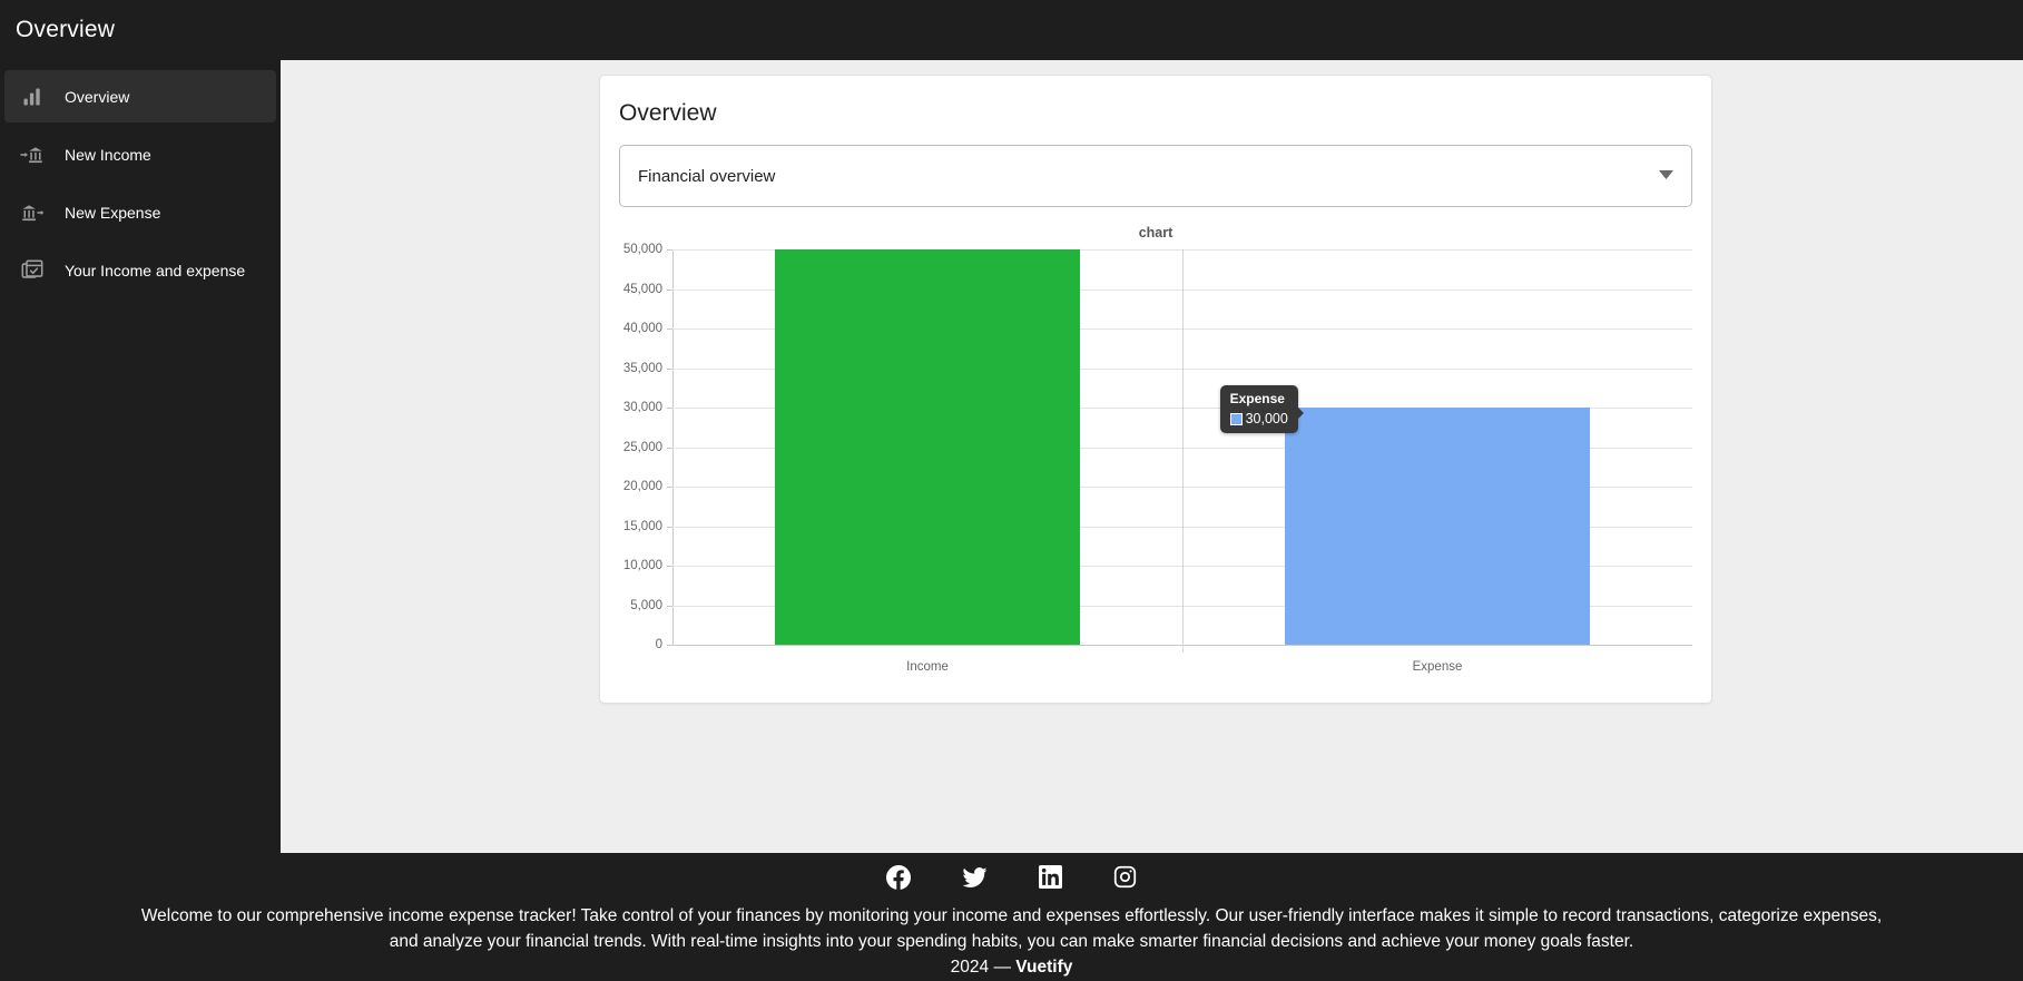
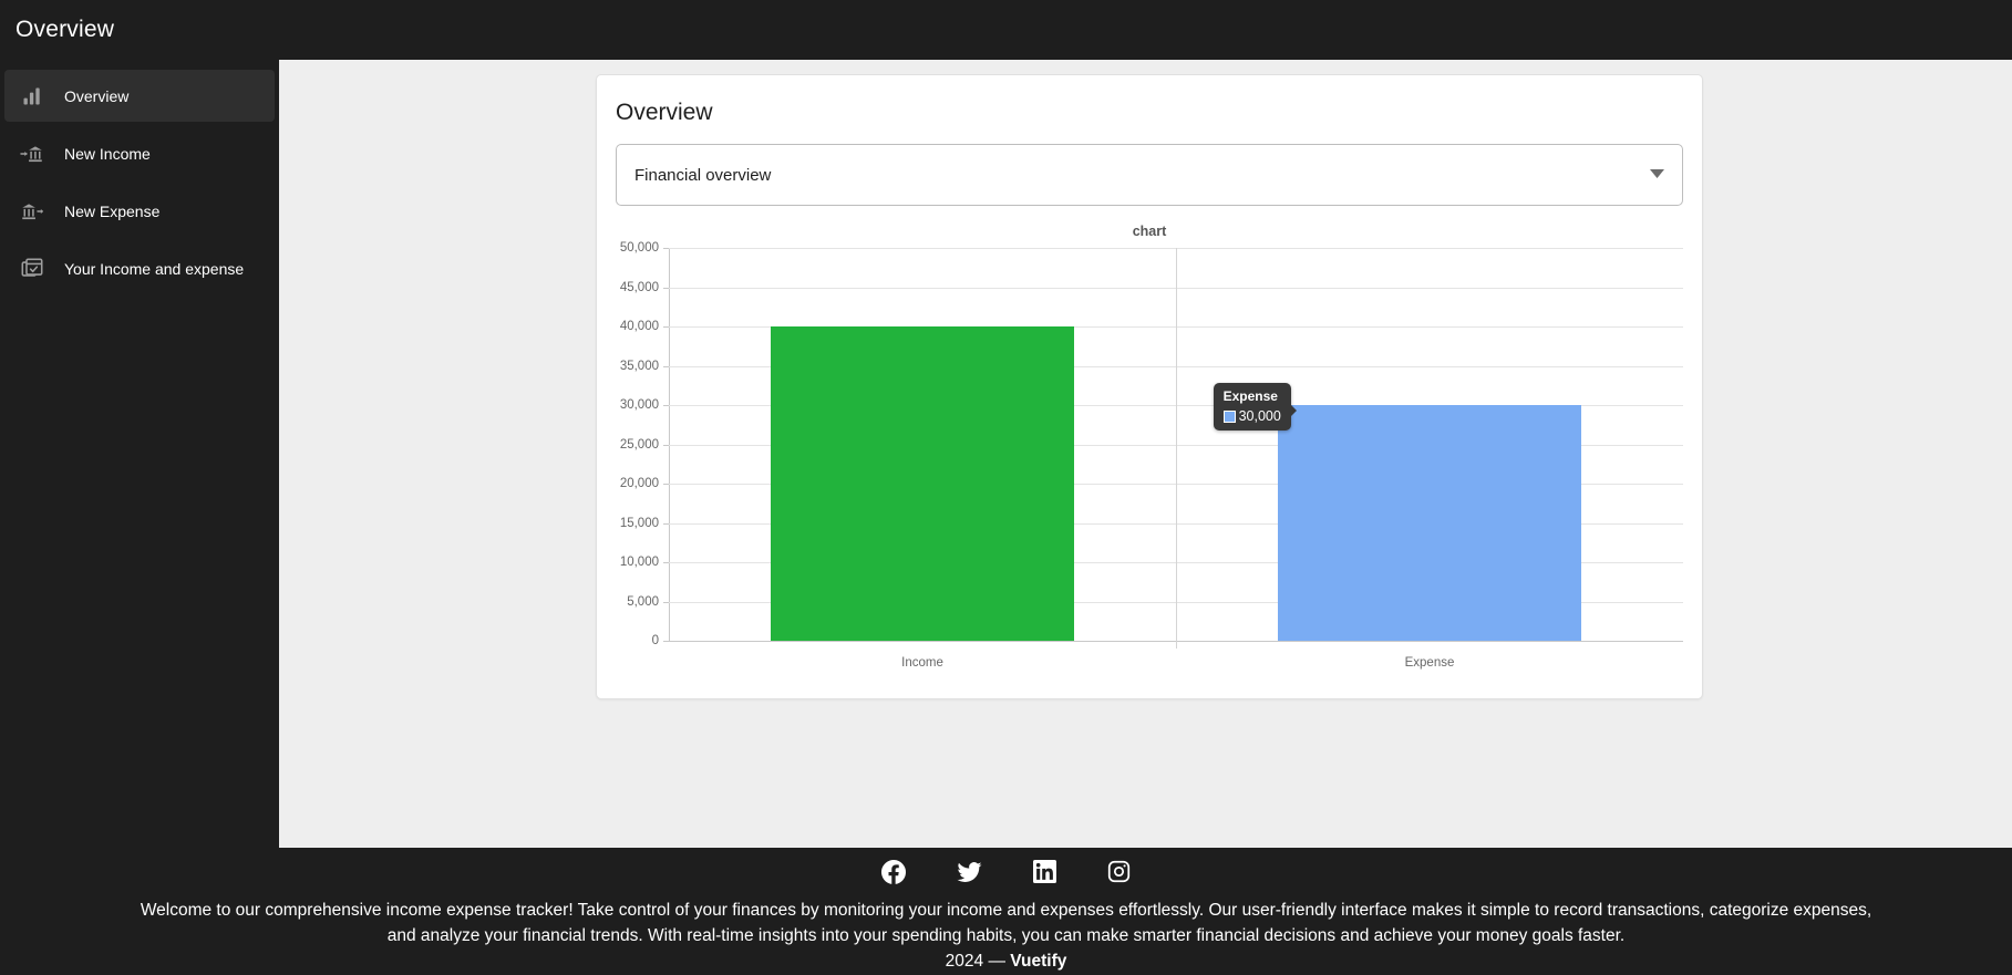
Income: 50000 -> 40000
